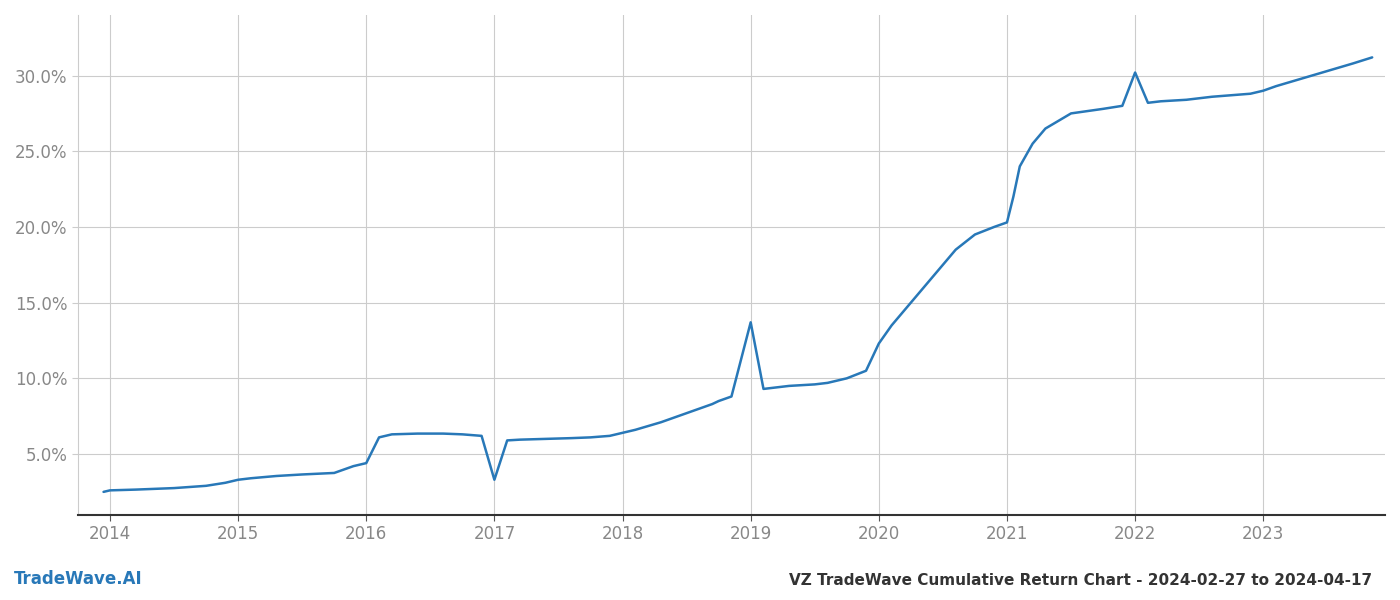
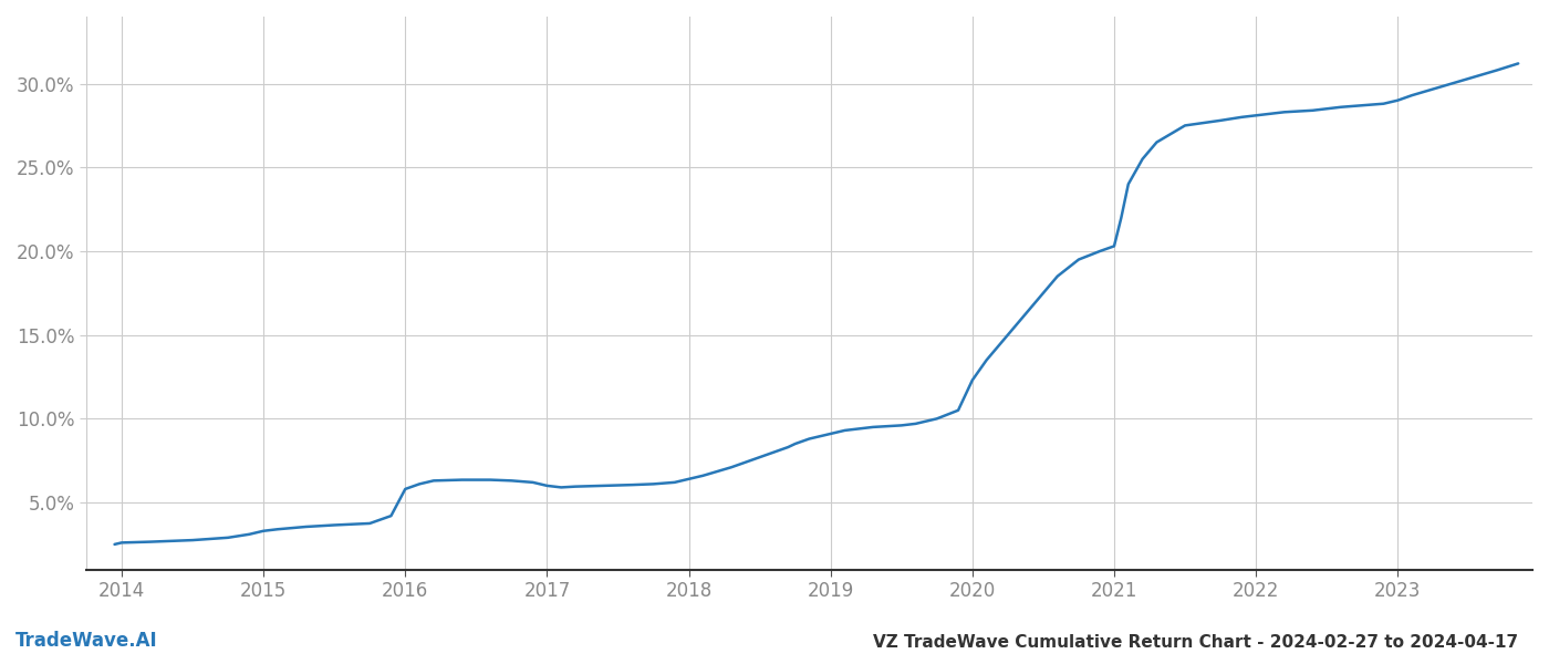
2016: 4.4% -> 5.8%
2017: 3.3% -> 6.0%
2019: 13.7% -> 9.1%
2022: 30.2% -> 28.1%
